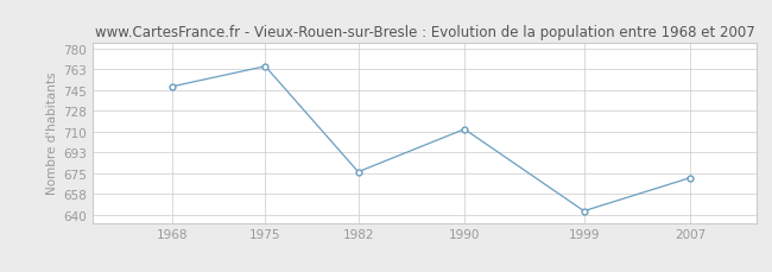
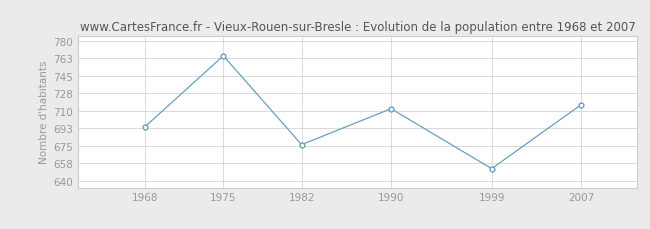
1968: 748 -> 694
1999: 643 -> 652
2007: 671 -> 716
